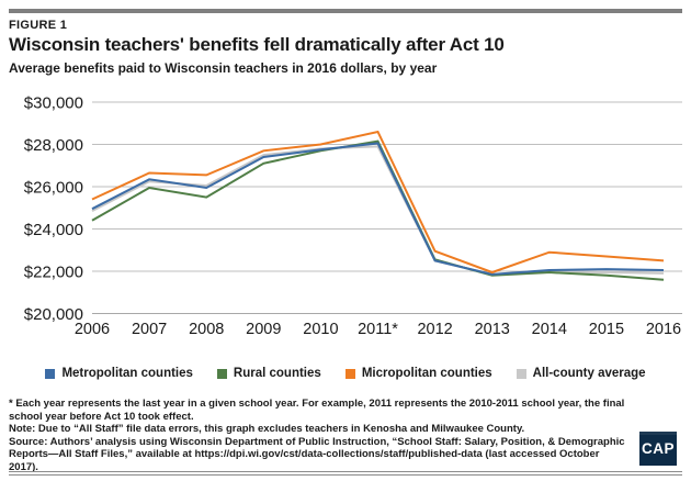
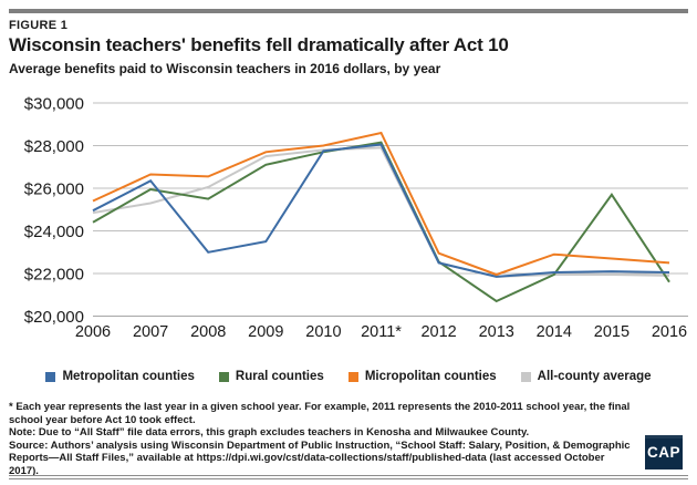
All-county average/2007: $26200 -> $25300
Metropolitan counties/2008: $26000 -> $23000
Metropolitan counties/2009: $27400 -> $23500
Rural counties/2013: $21800 -> $20700
Rural counties/2015: $21800 -> $25700
